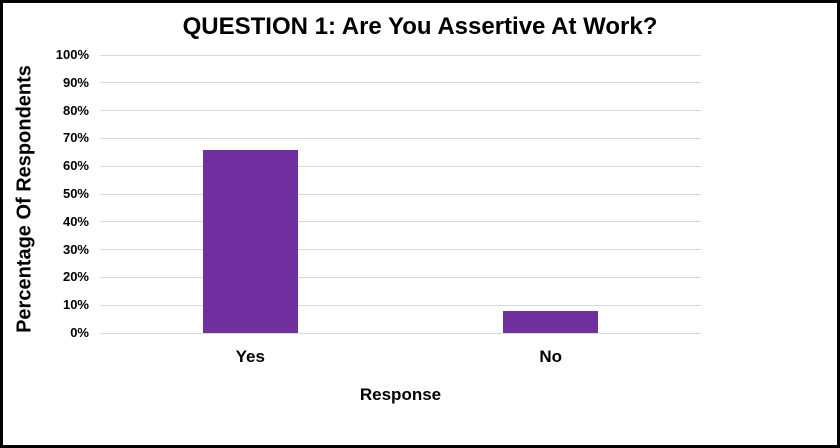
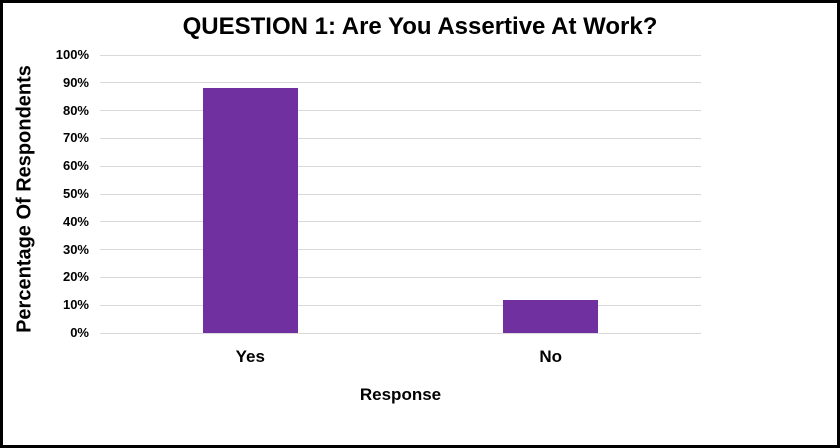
Yes: 66% -> 88%
No: 8% -> 12%
